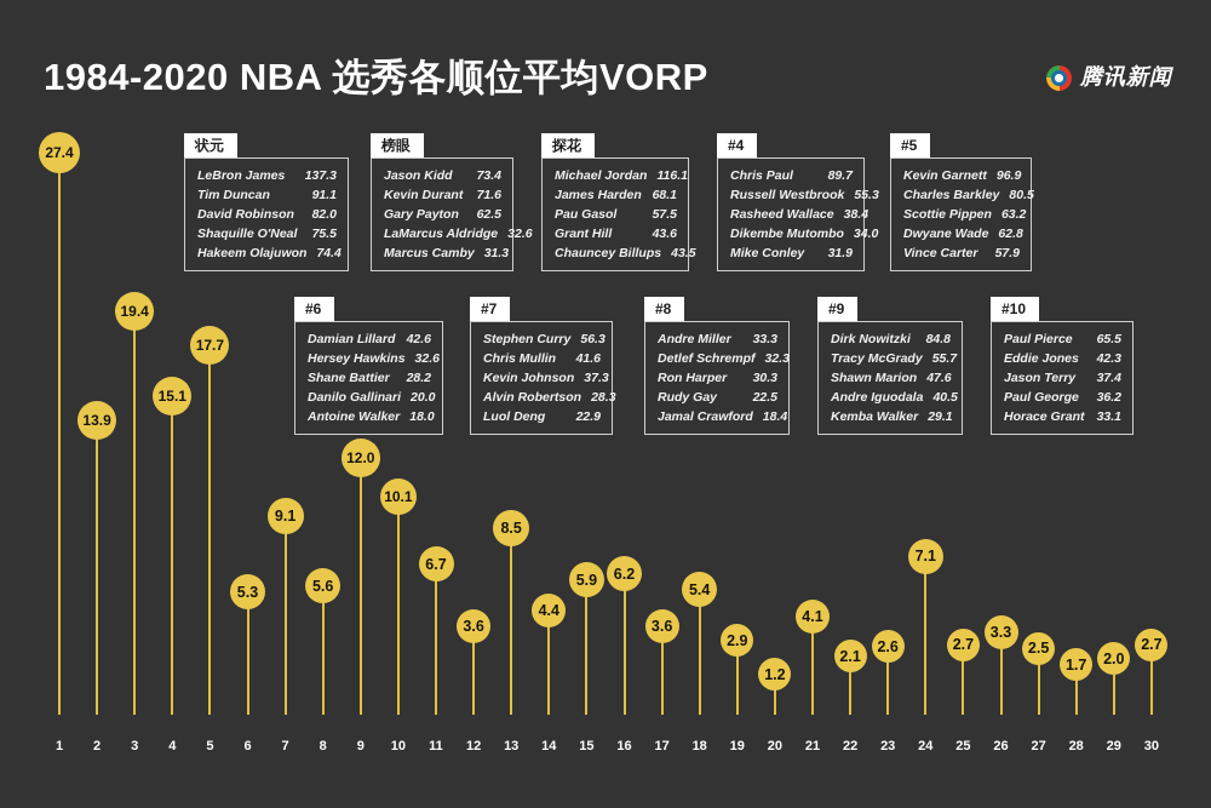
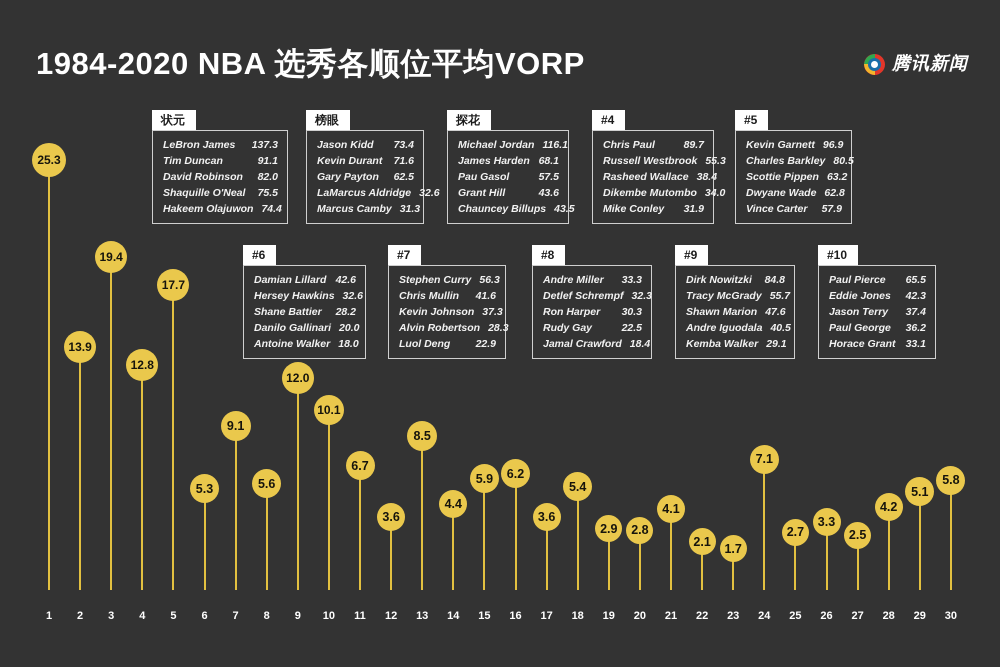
1: 27.4 -> 25.3
4: 15.1 -> 12.8
20: 1.2 -> 2.8
23: 2.6 -> 1.7
28: 1.7 -> 4.2
29: 2.0 -> 5.1
30: 2.7 -> 5.8
